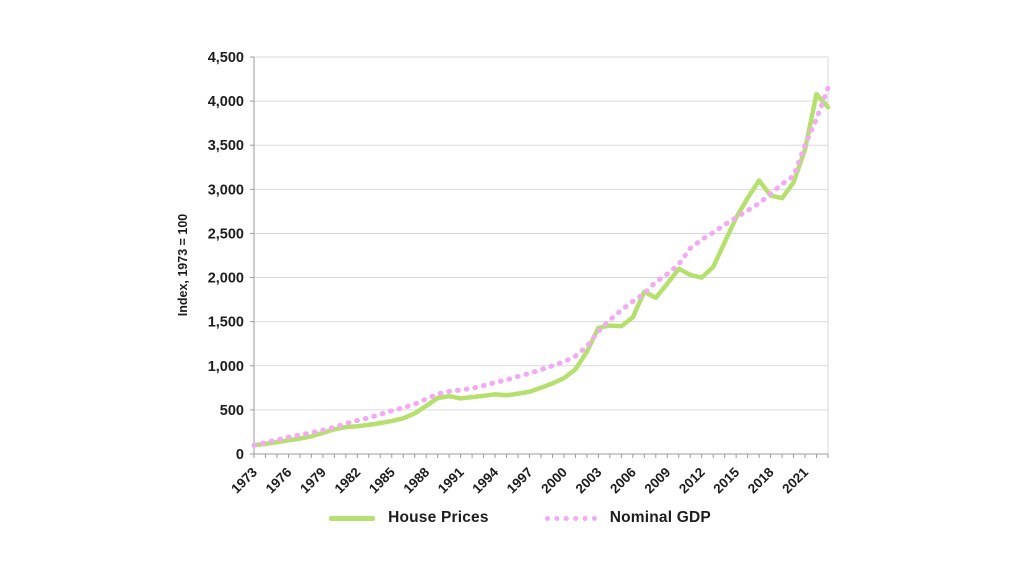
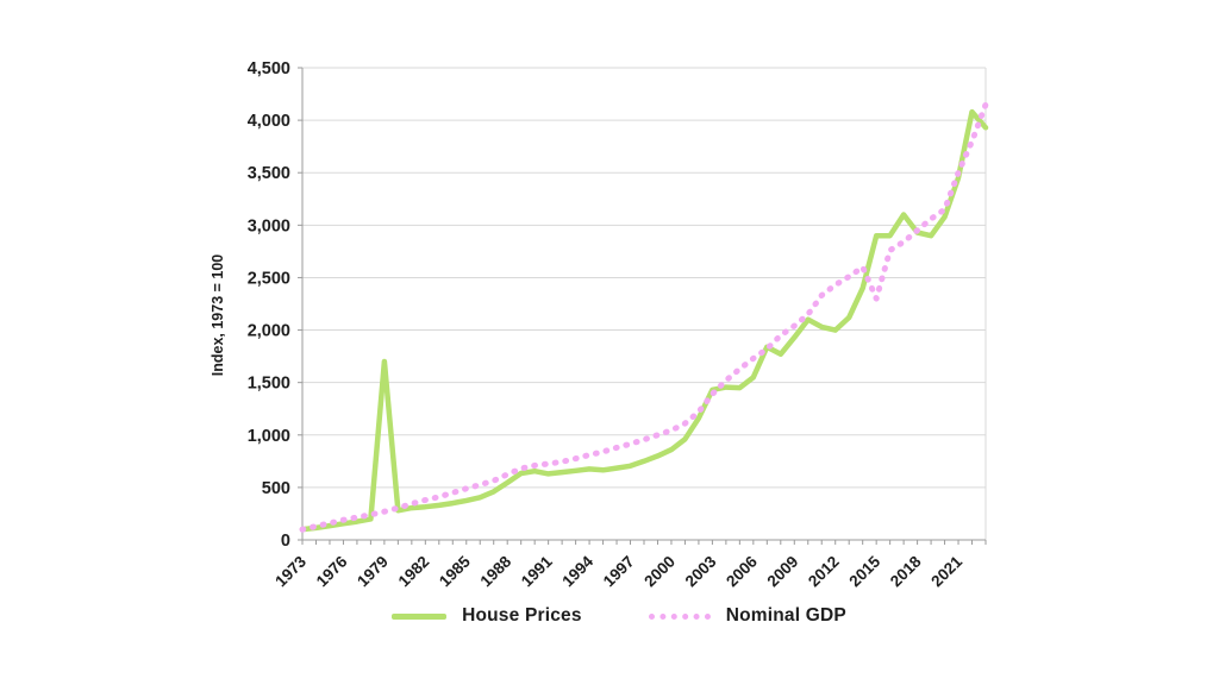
House Prices/1979: 200 -> 1700
House Prices/2015: 2700 -> 2900
Nominal GDP/2015: 2700 -> 2300
